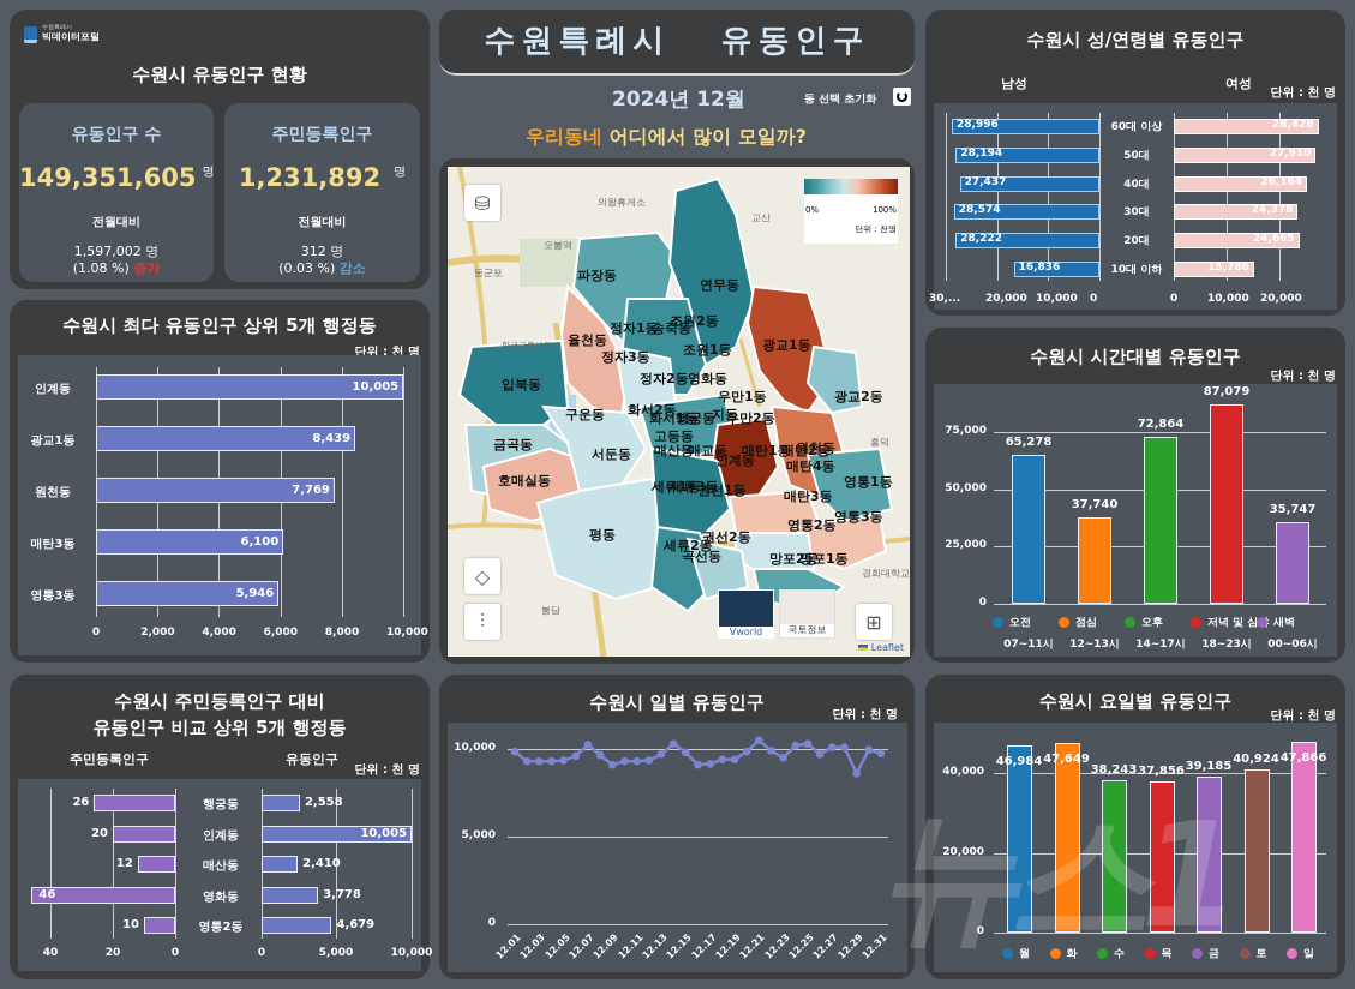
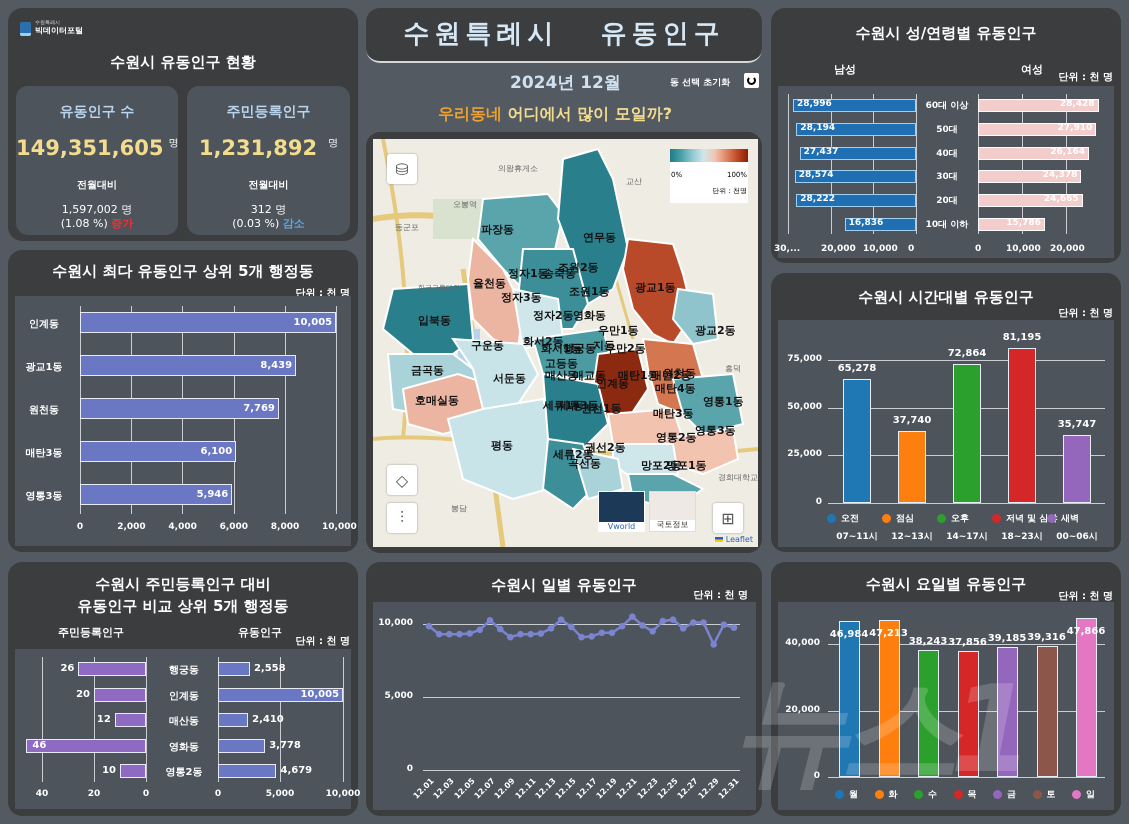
수원시 시간대별 유동인구/저녁 및 심야 18~23시: 87,079 -> 81,195
수원시 요일별 유동인구/화: 47,649 -> 47,213
수원시 요일별 유동인구/토: 40,924 -> 39,316
